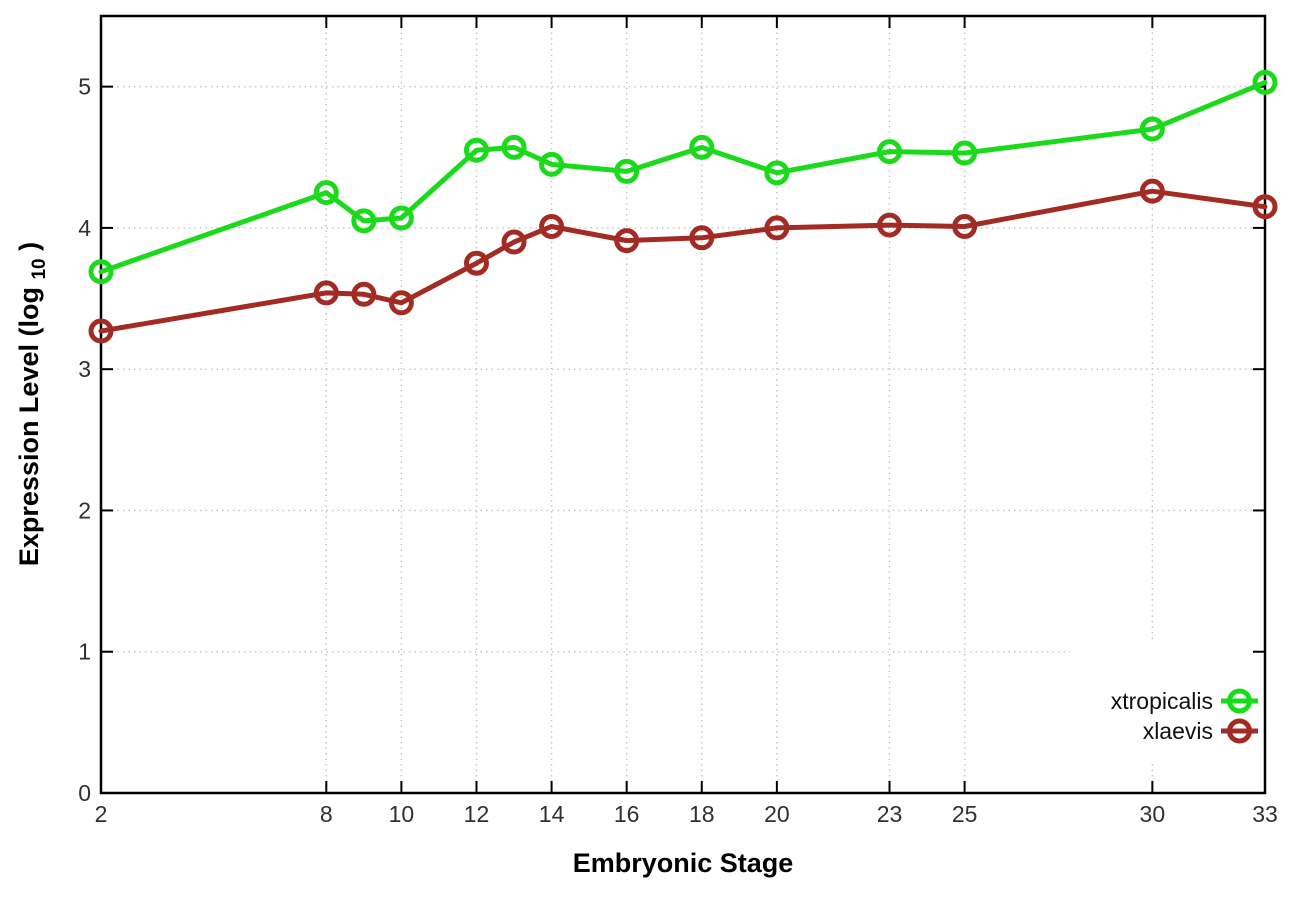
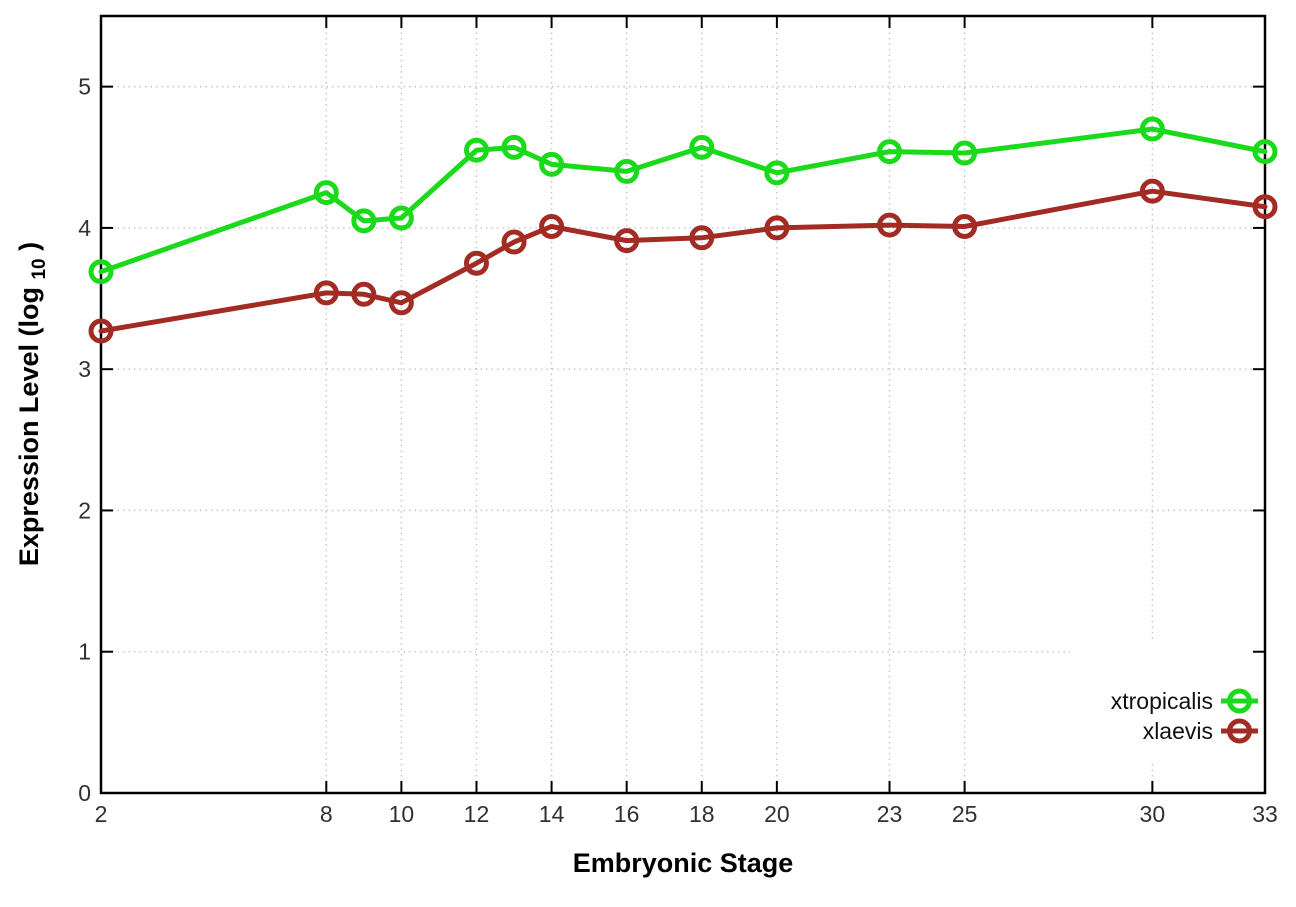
xtropicalis/33: 5.03 -> 4.54
